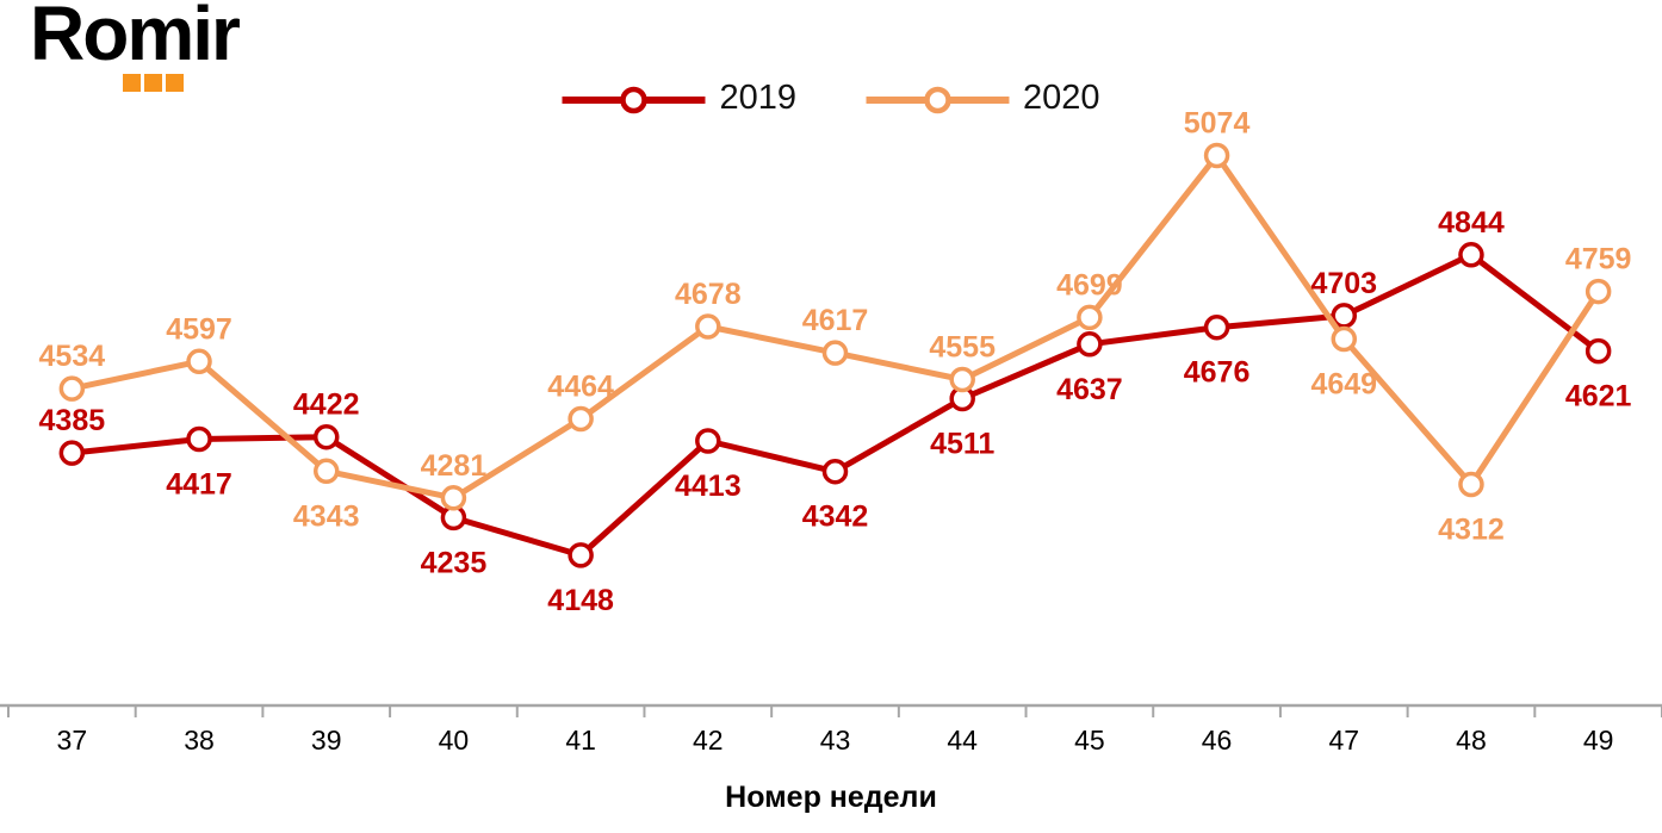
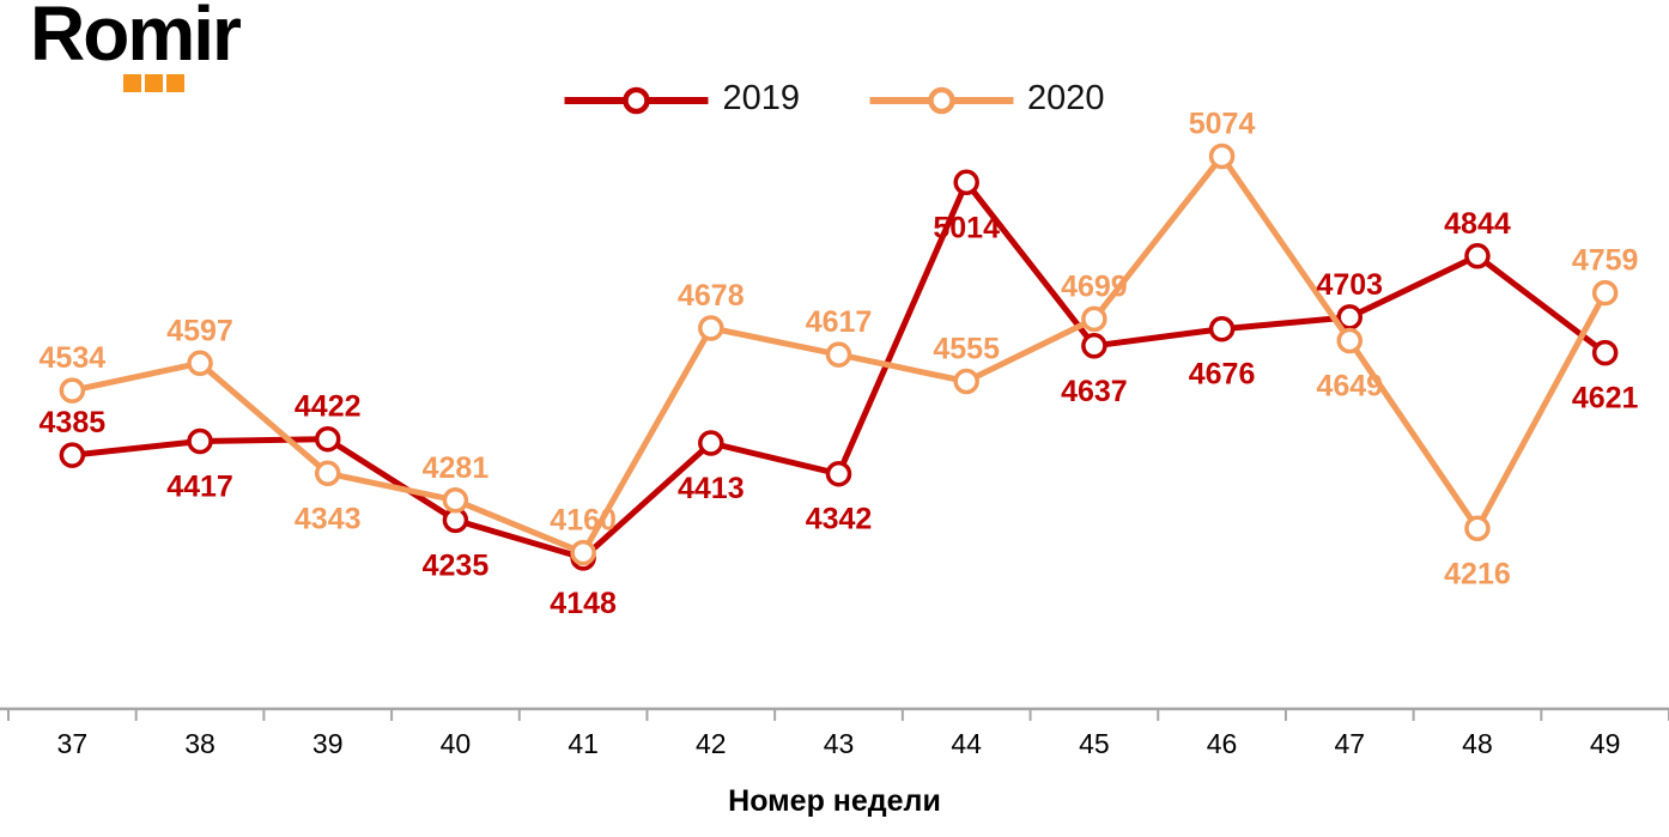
2020/41: 4464 -> 4160
2019/44: 4511 -> 5014
2020/48: 4312 -> 4216
